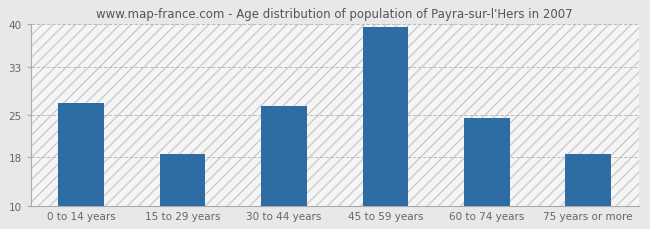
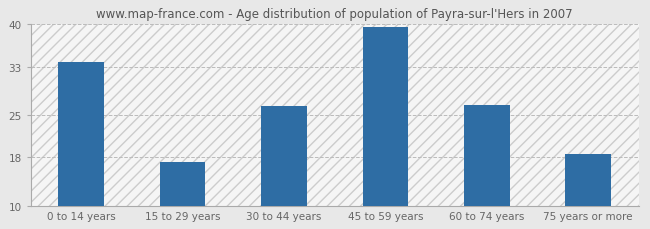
0 to 14 years: 27.0 -> 33.8
15 to 29 years: 18.5 -> 17.2
60 to 74 years: 24.5 -> 26.6
